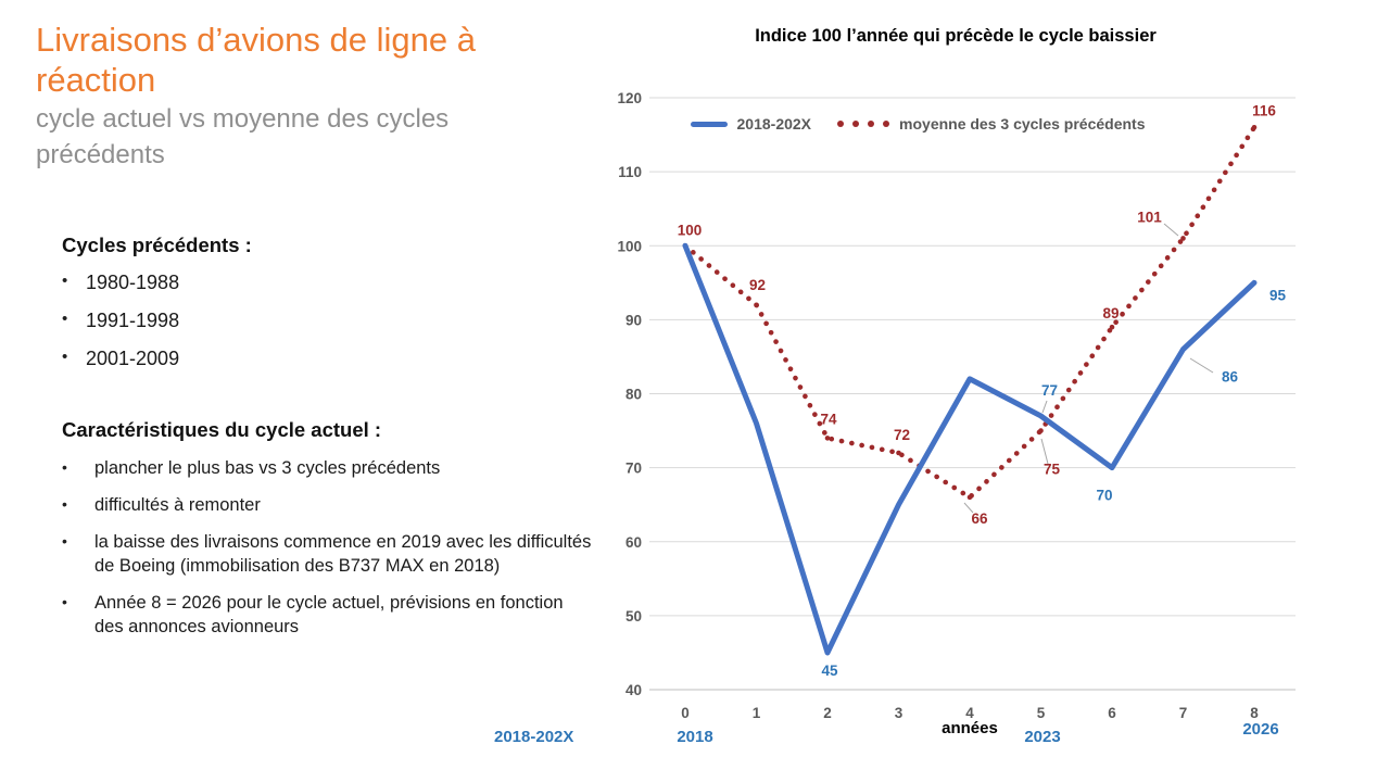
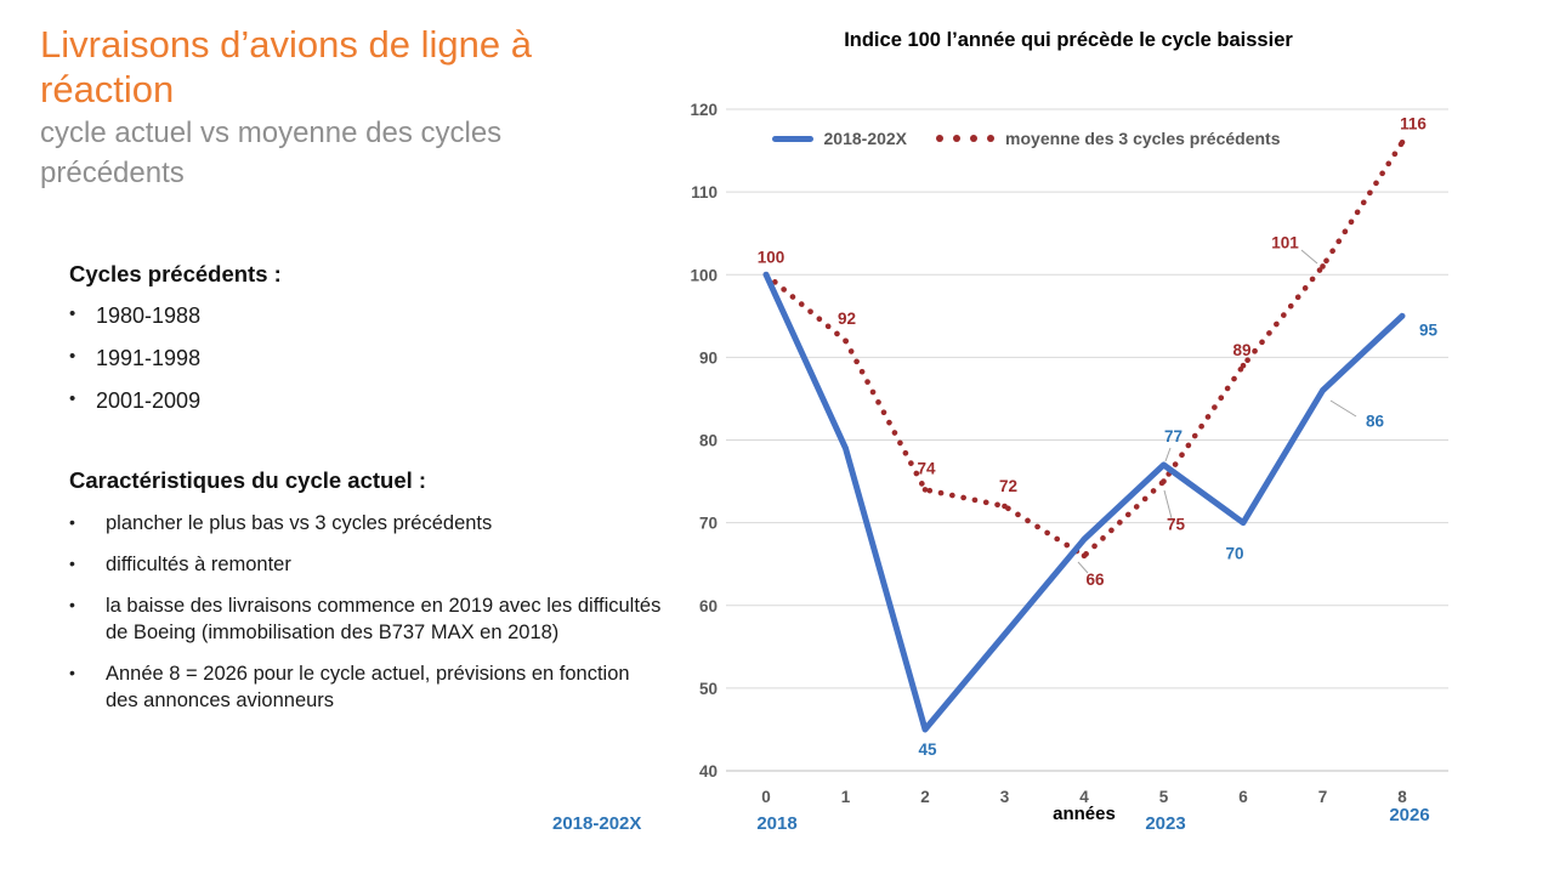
2018-202X/1: 76 -> 79
2018-202X/3: 65 -> 56
2018-202X/4: 82 -> 68
